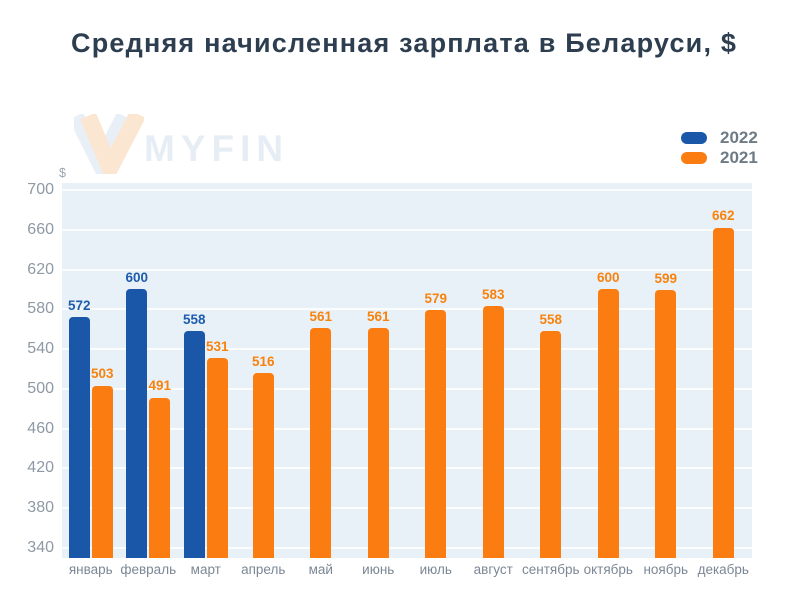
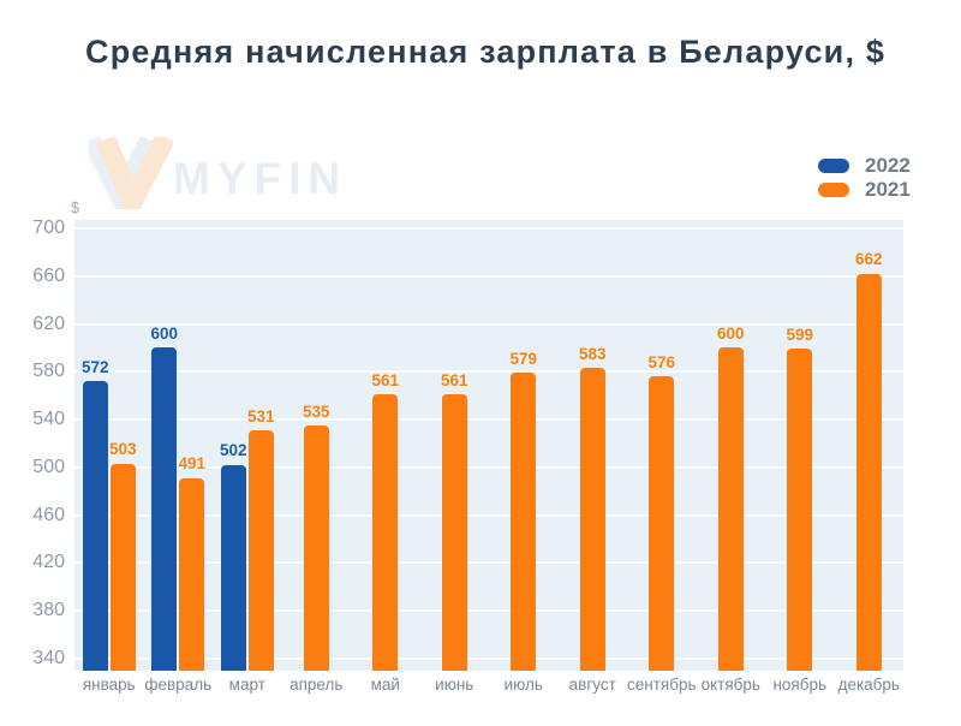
2022/март: 558 -> 502
2021/апрель: 516 -> 535
2021/сентябрь: 558 -> 576
